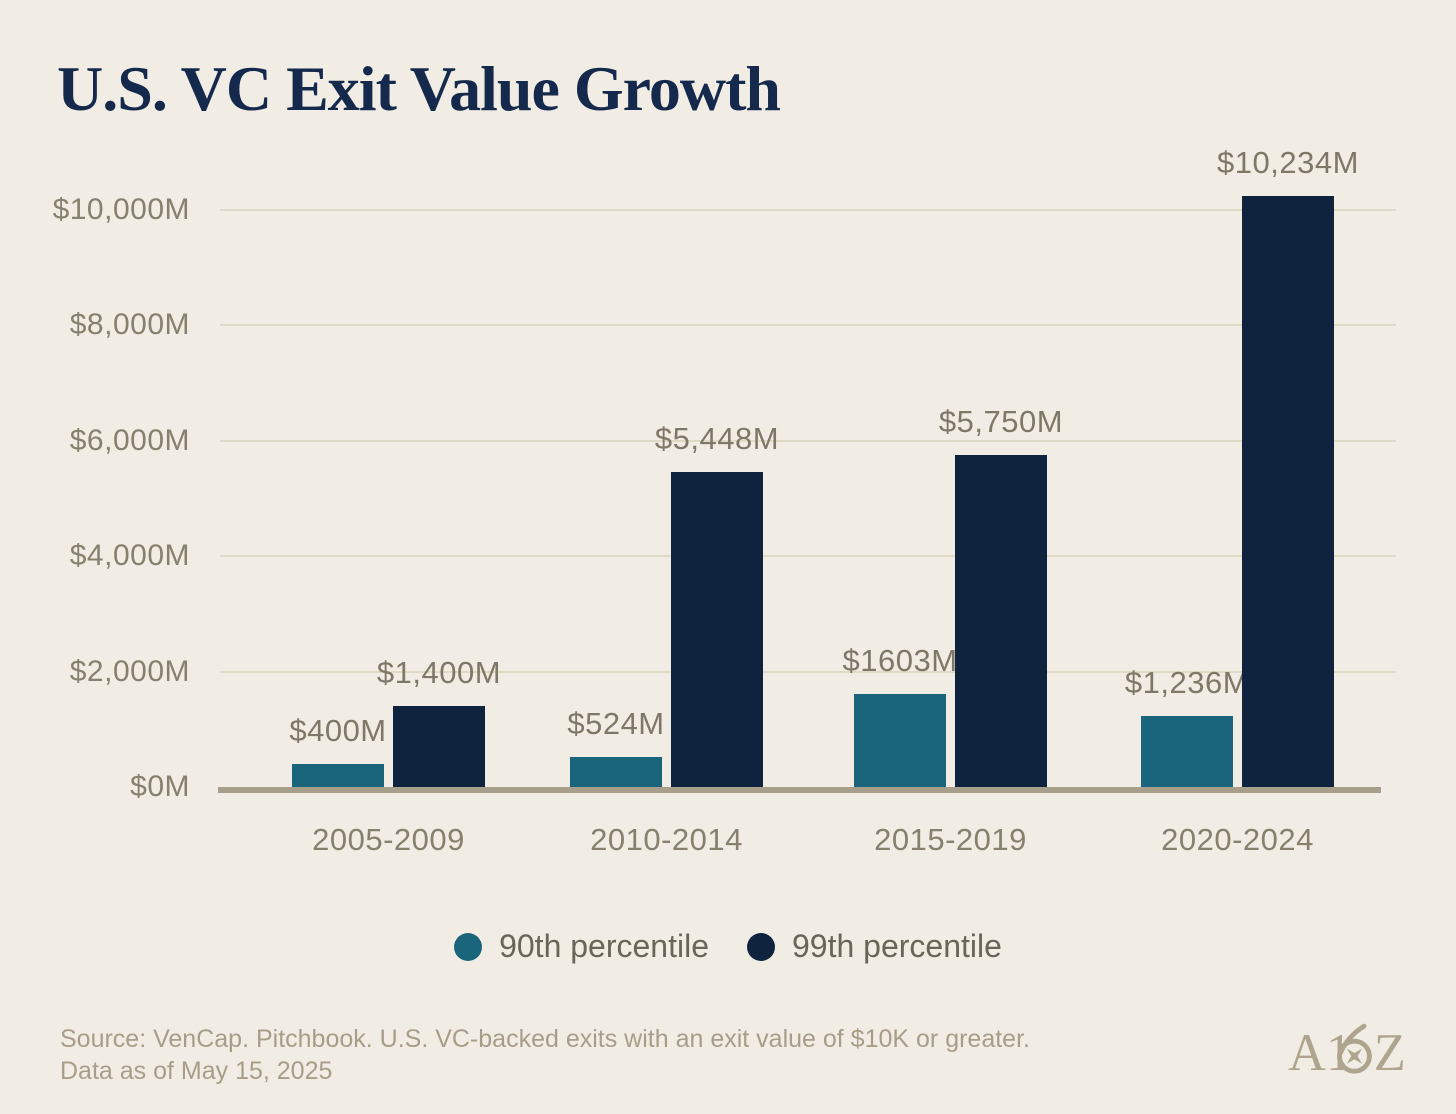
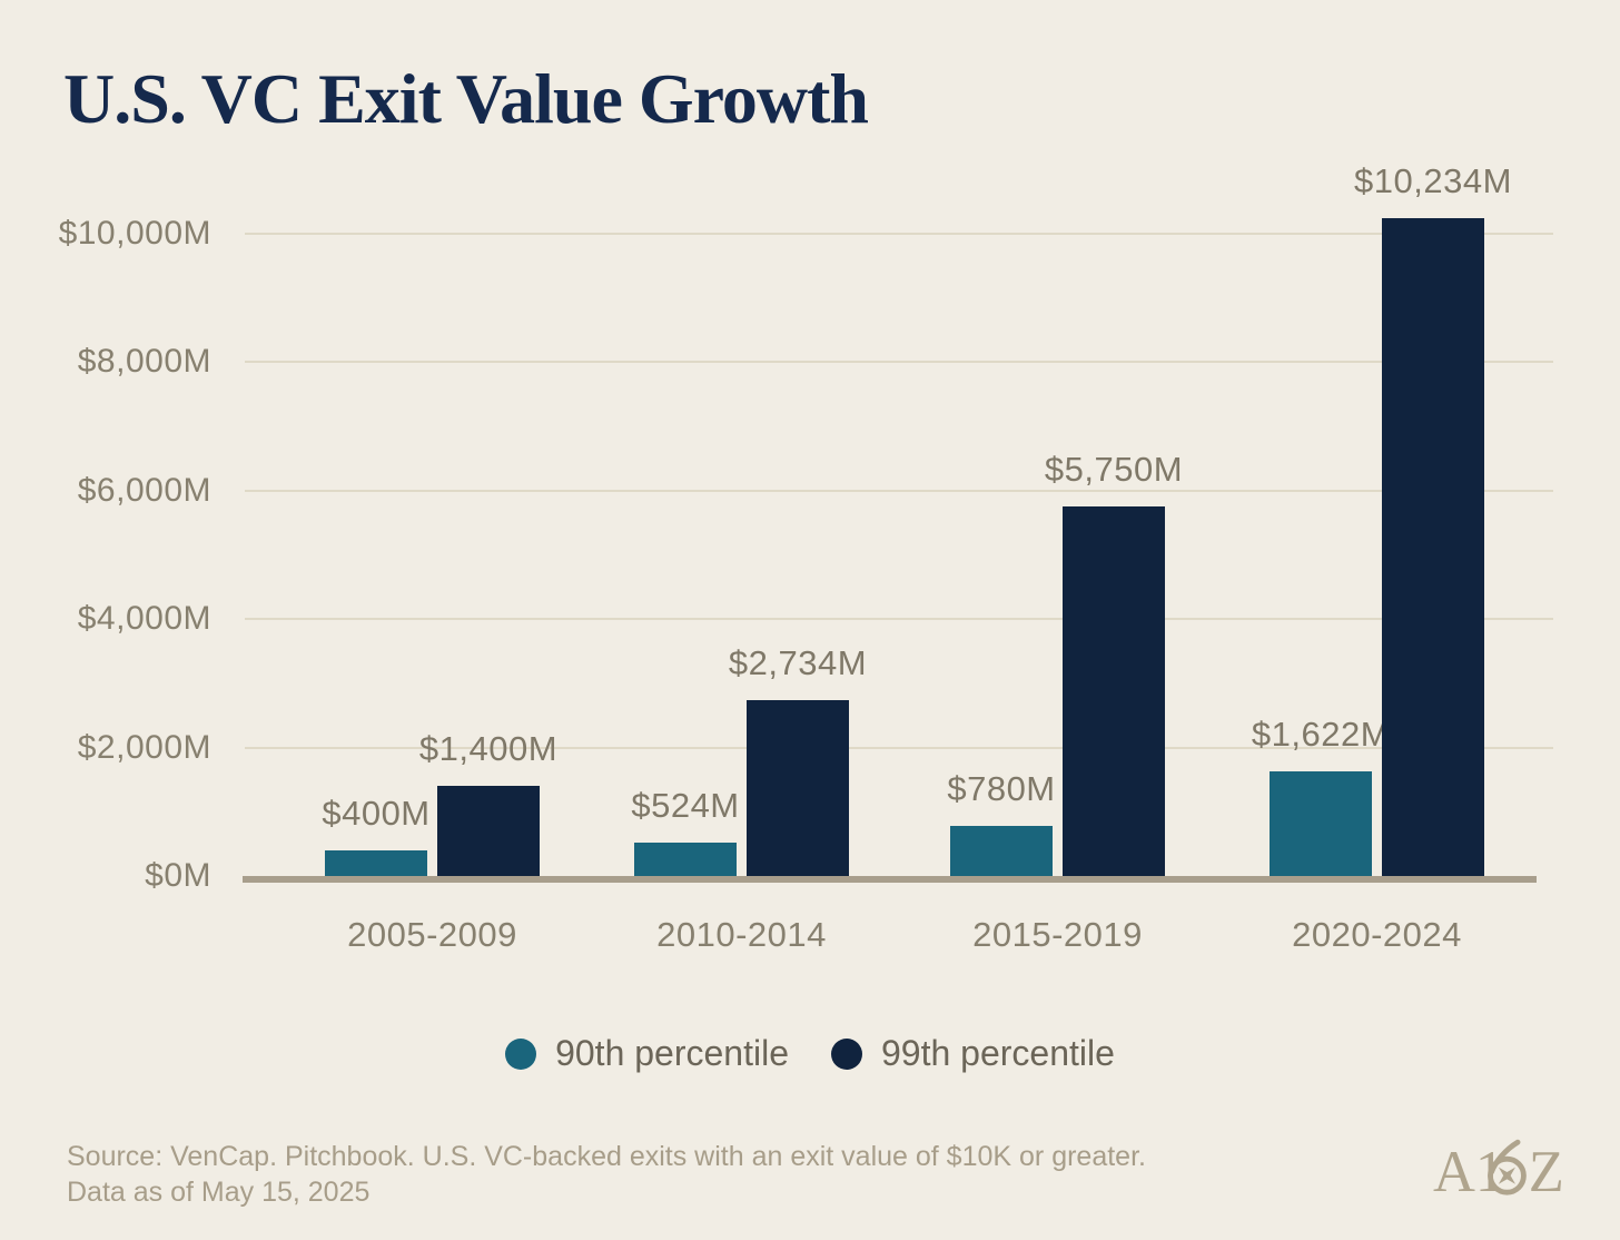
99th percentile/2010-2014: $5,448M -> $2,734M
90th percentile/2015-2019: $1603M -> $780M
90th percentile/2020-2024: $1,236M -> $1,622M
